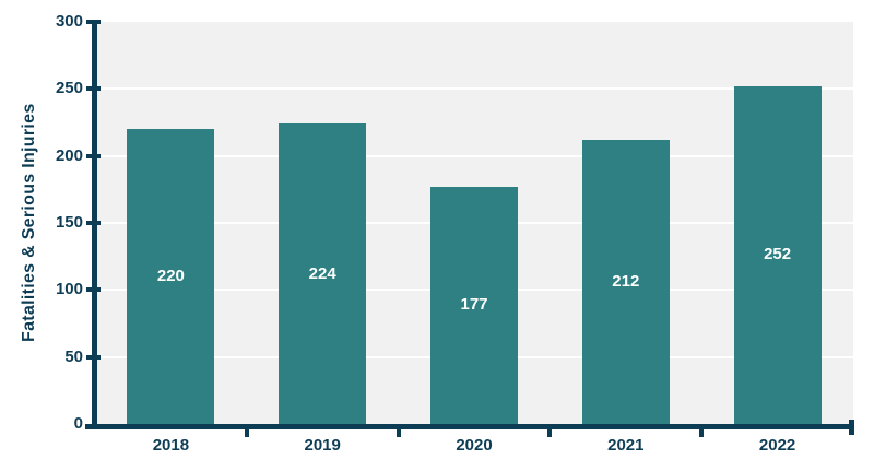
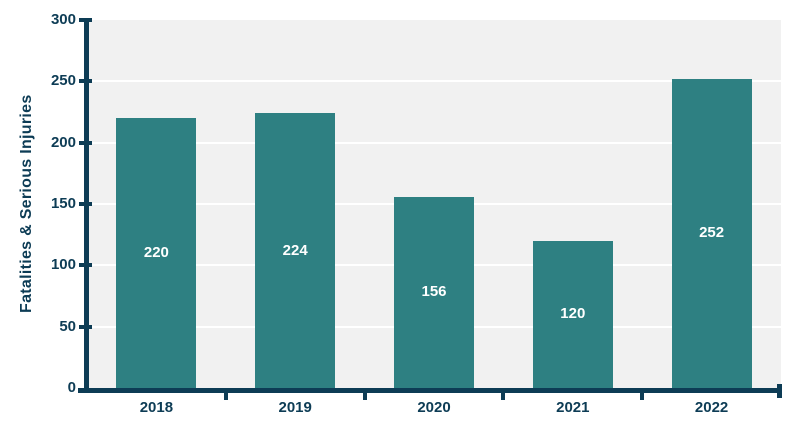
2020: 177 -> 156
2021: 212 -> 120
